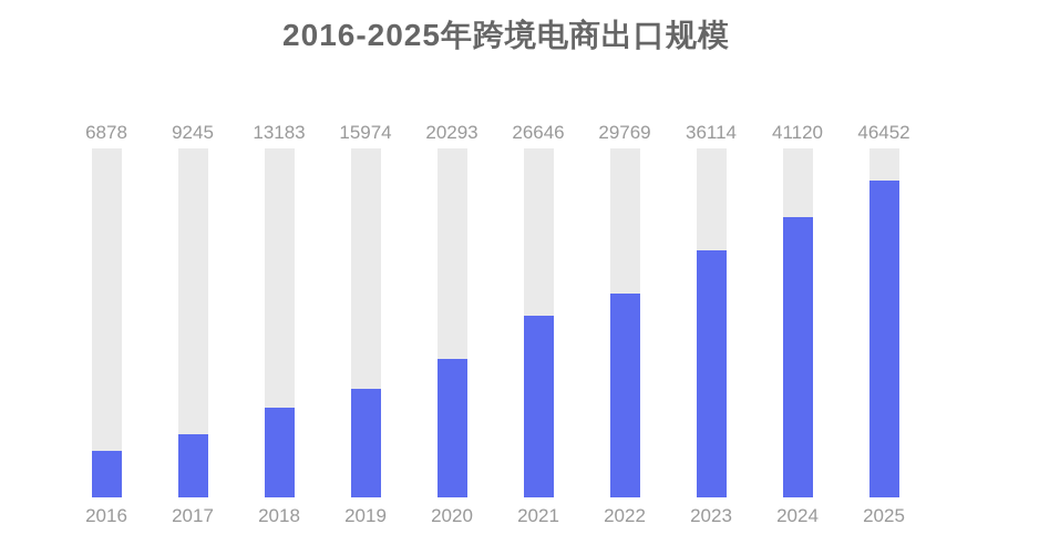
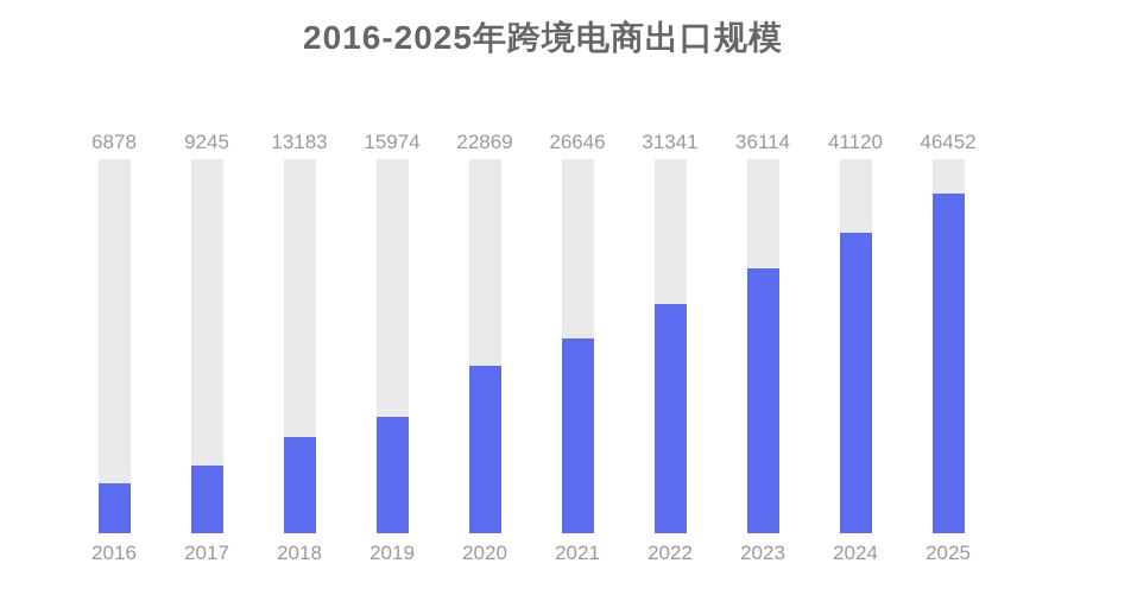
2020: 20293 -> 22869
2022: 29769 -> 31341
